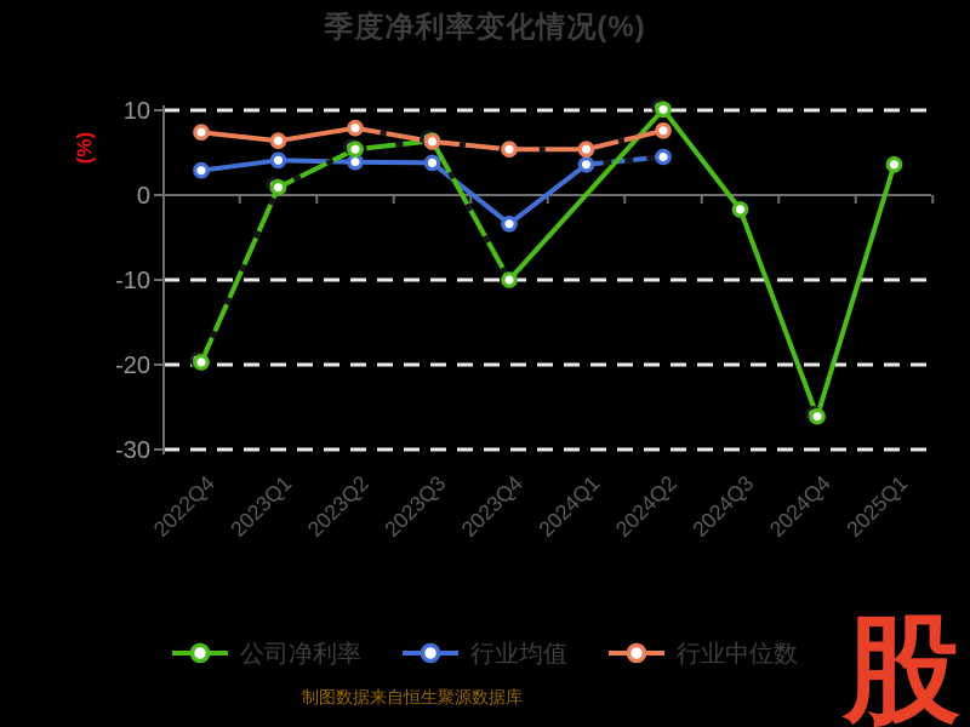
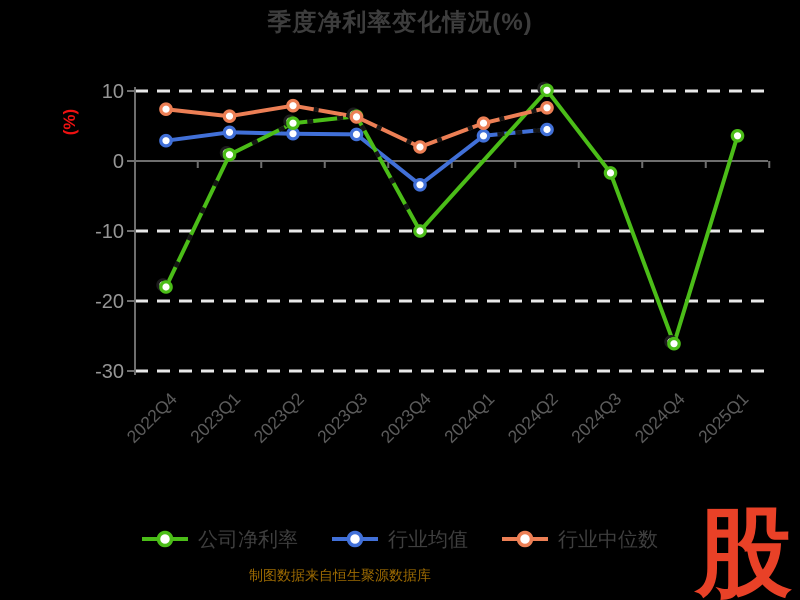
公司净利率/2022Q4: -20 -> -18
行业中位数/2023Q4: 5 -> 2
